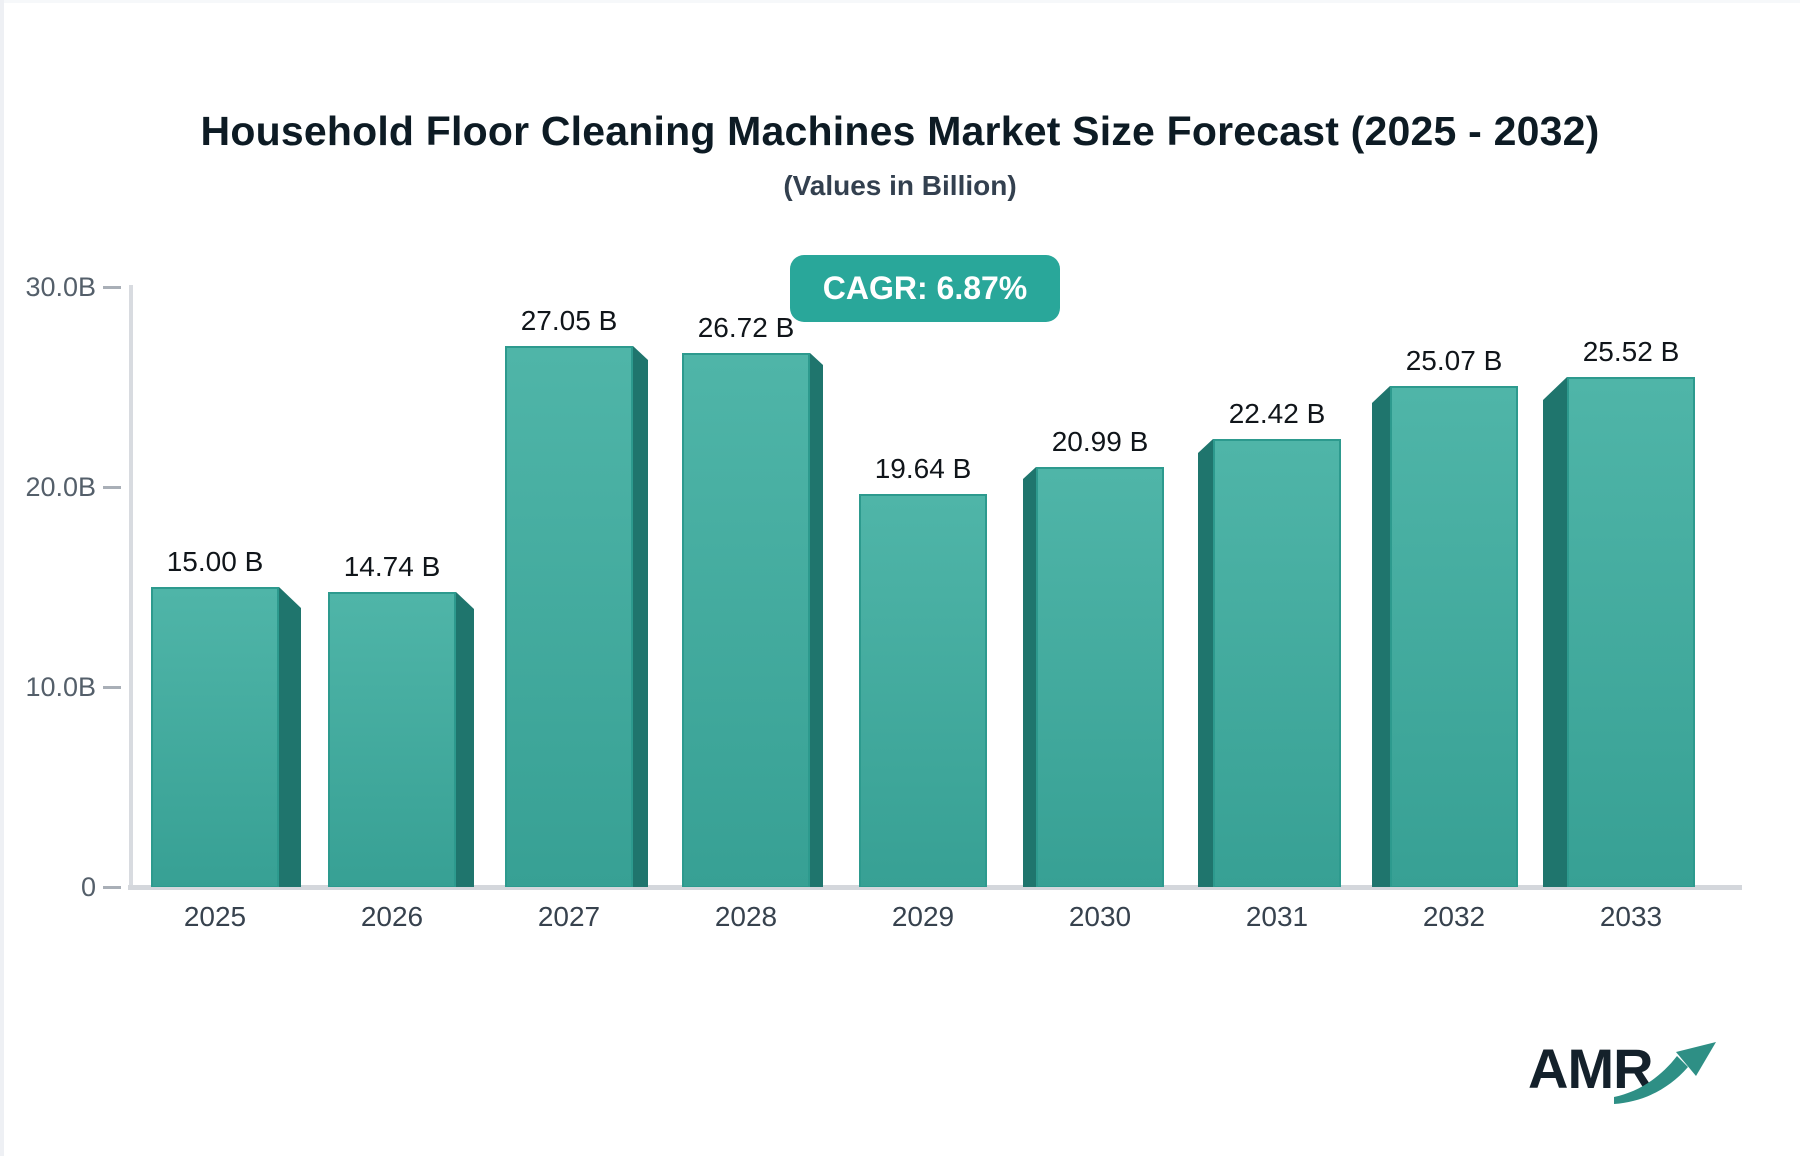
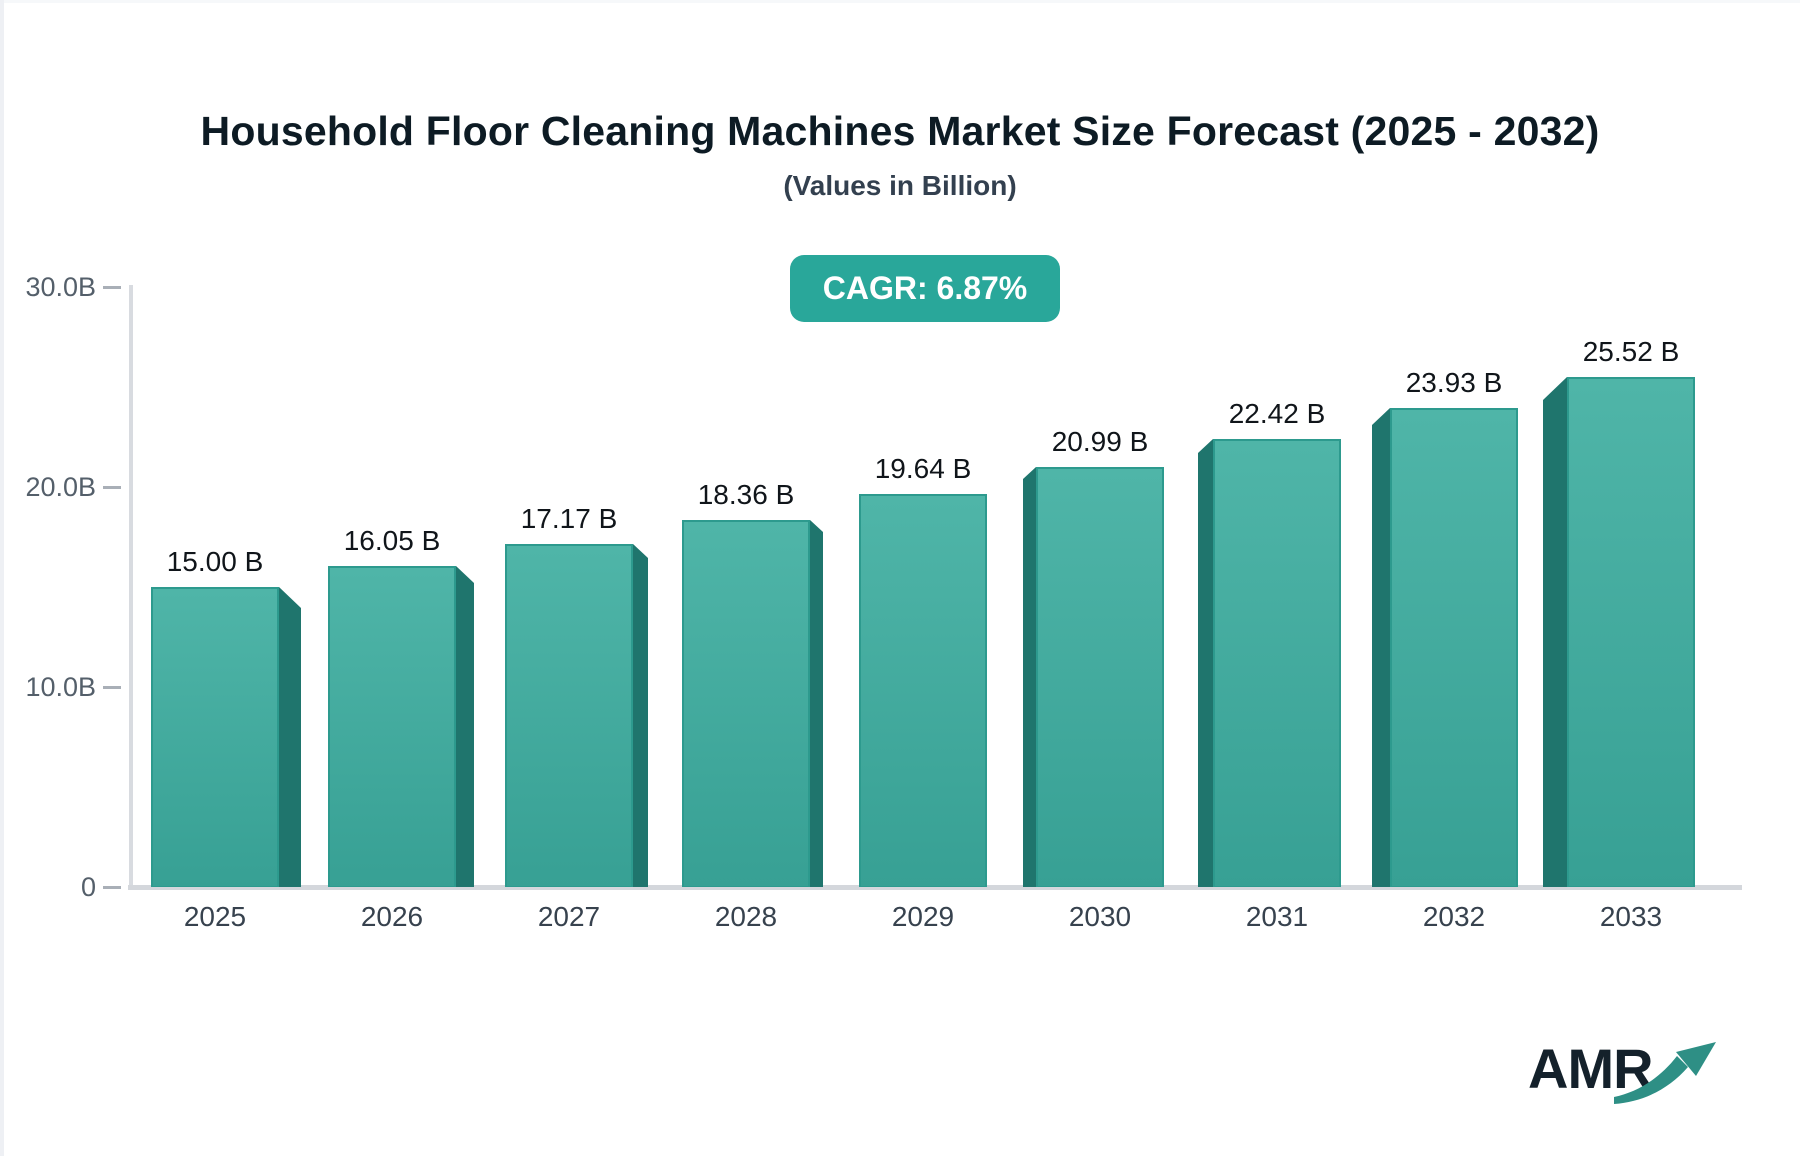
2026: 14.74 -> 16.05
2027: 27.05 -> 17.17
2028: 26.72 -> 18.36
2032: 25.07 -> 23.93
